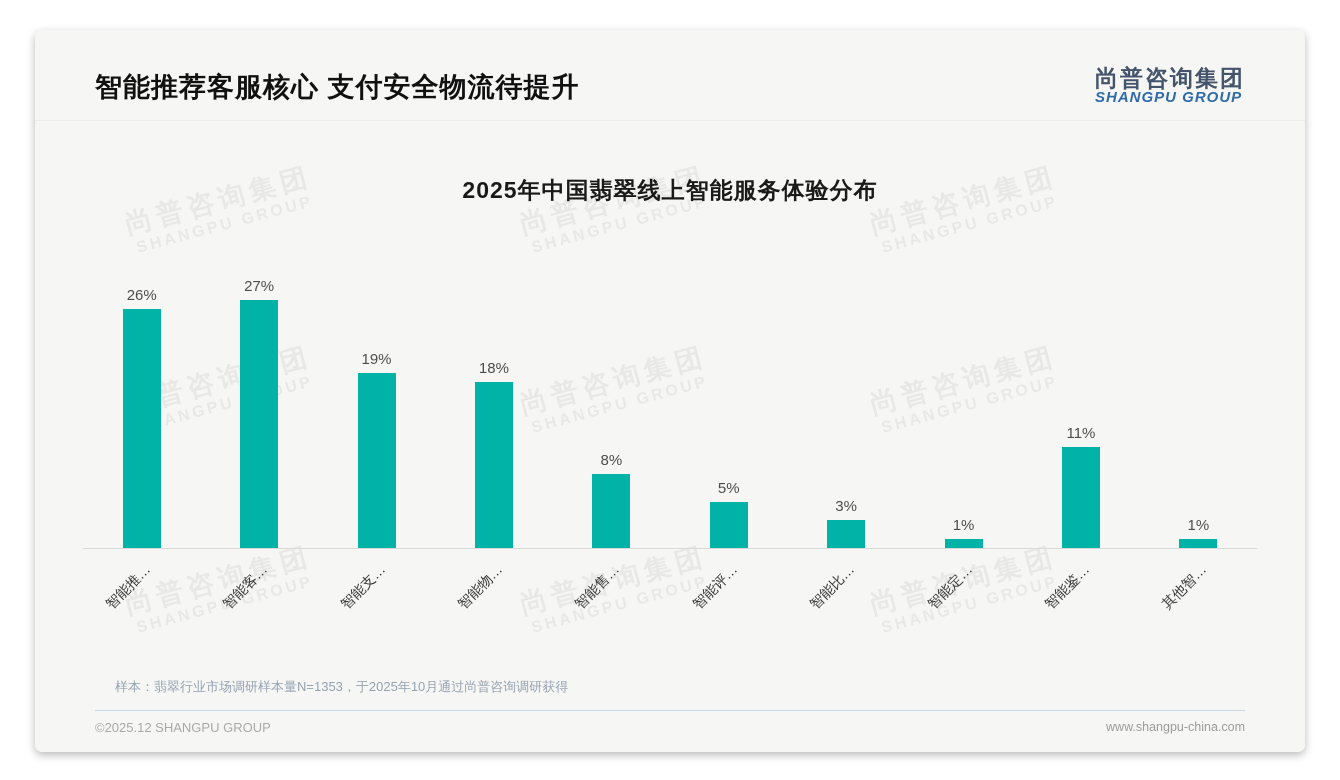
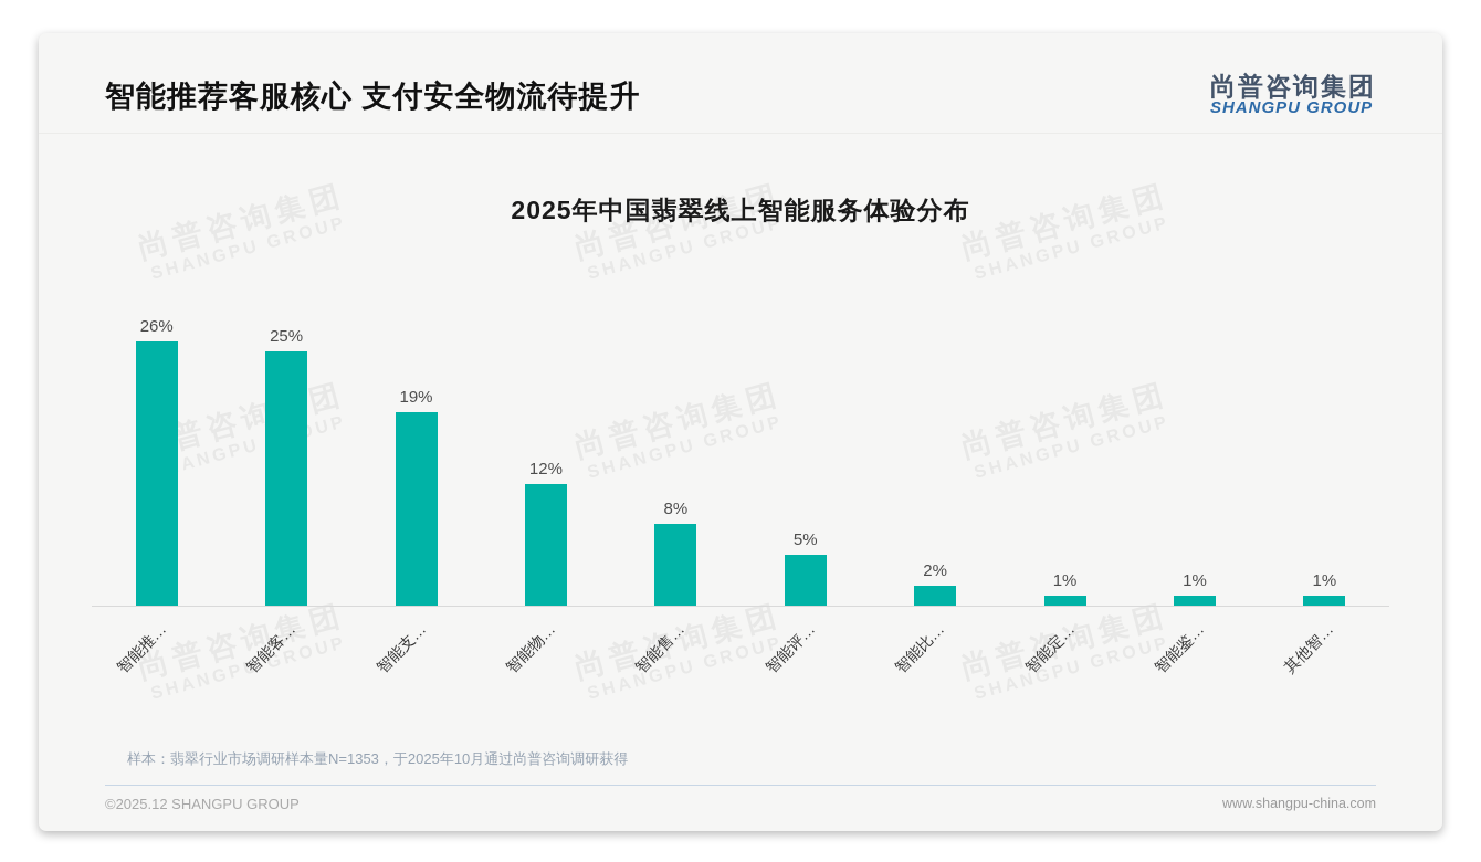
智能客…: 27% -> 25%
智能物…: 18% -> 12%
智能比…: 3% -> 2%
智能鉴…: 11% -> 1%
